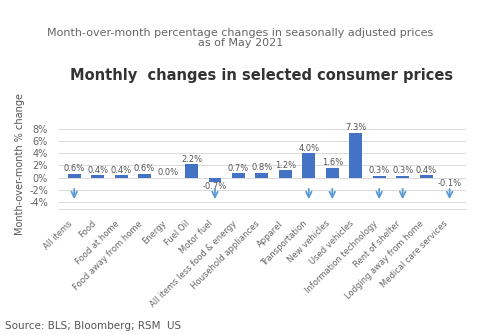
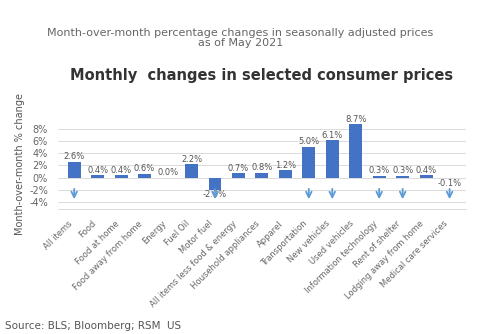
All items: 0.6% -> 2.6%
Motor fuel: -0.7% -> -2.0%
Transportation: 4.0% -> 5.0%
New vehicles: 1.6% -> 6.1%
Used vehicles: 7.3% -> 8.7%
